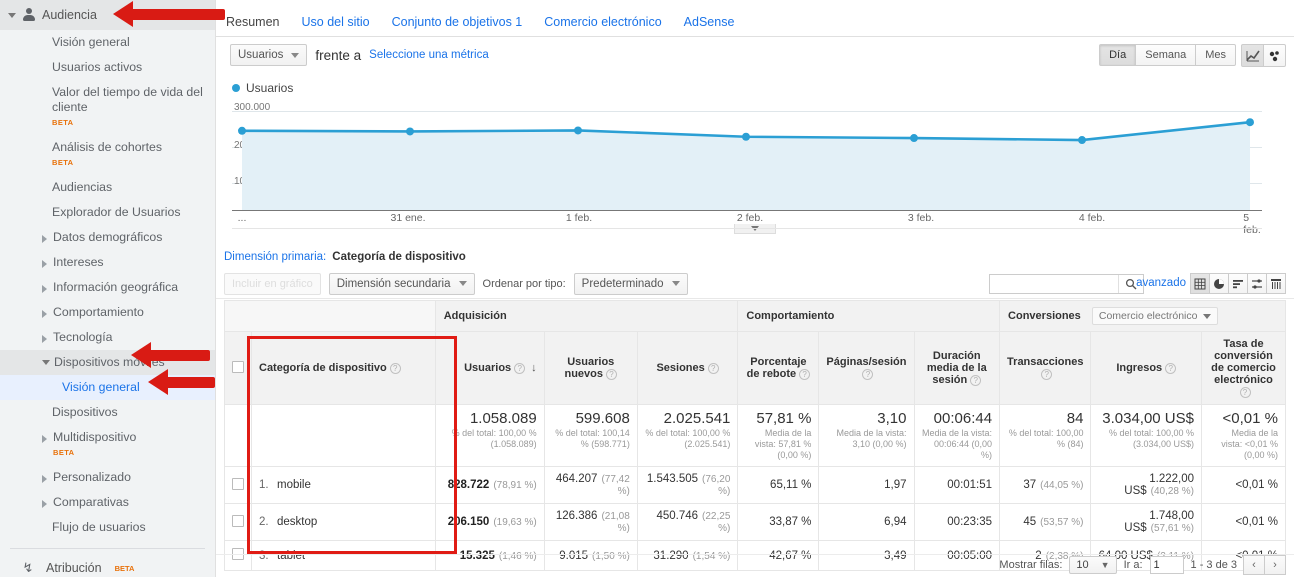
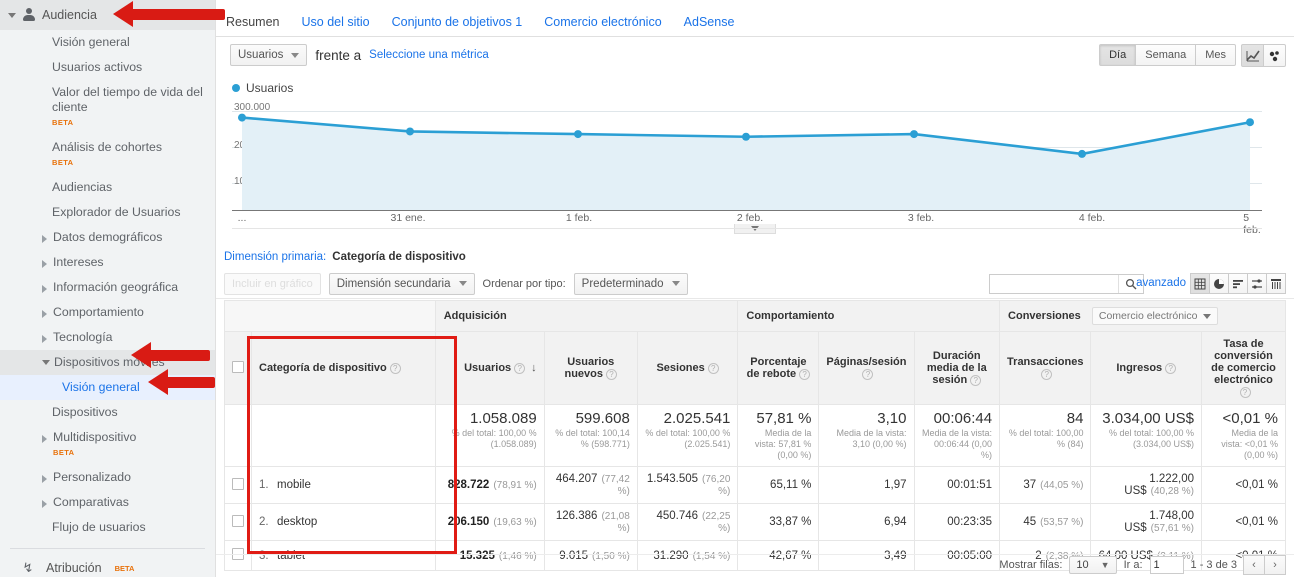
...: 240000 -> 280000
1 feb.: 240000 -> 230000
3 feb.: 220000 -> 230000
4 feb.: 210000 -> 170000
